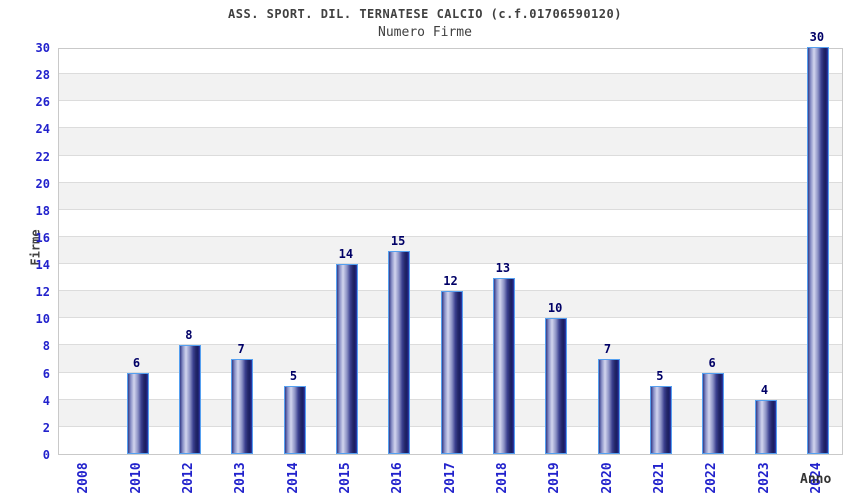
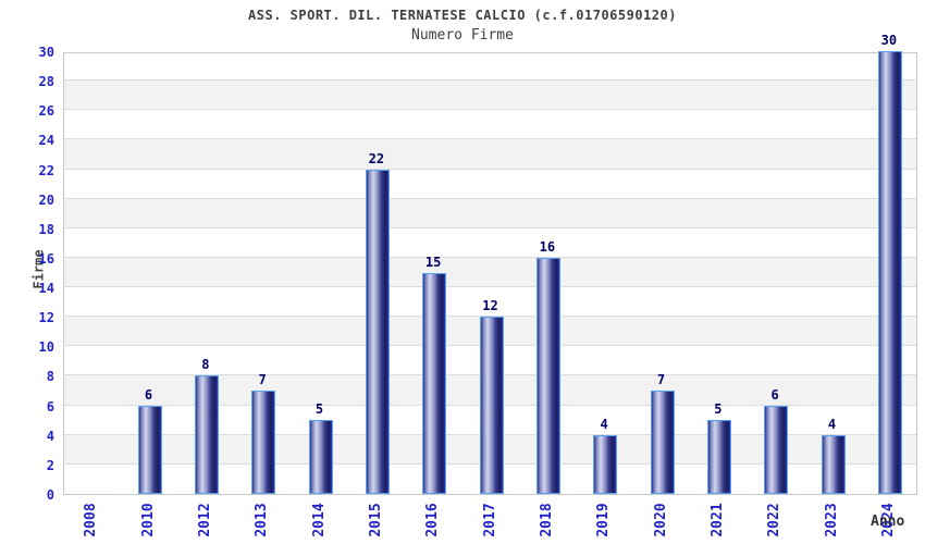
2015: 14 -> 22
2018: 13 -> 16
2019: 10 -> 4
